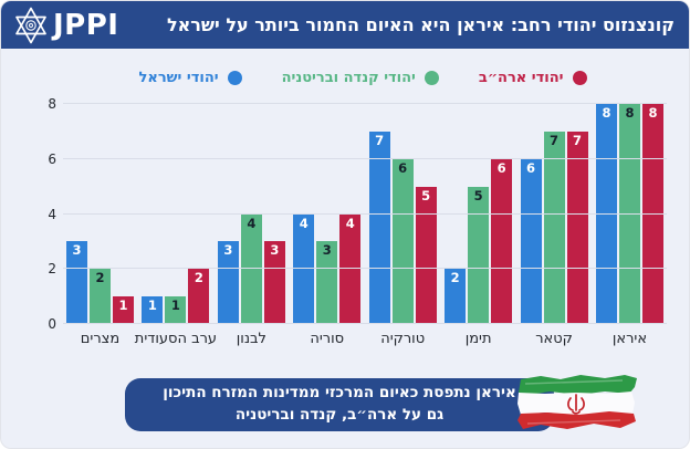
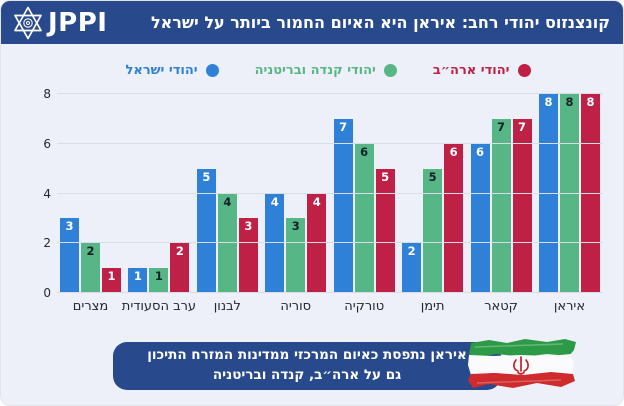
יהודי ישראל/לבנון: 3 -> 5
